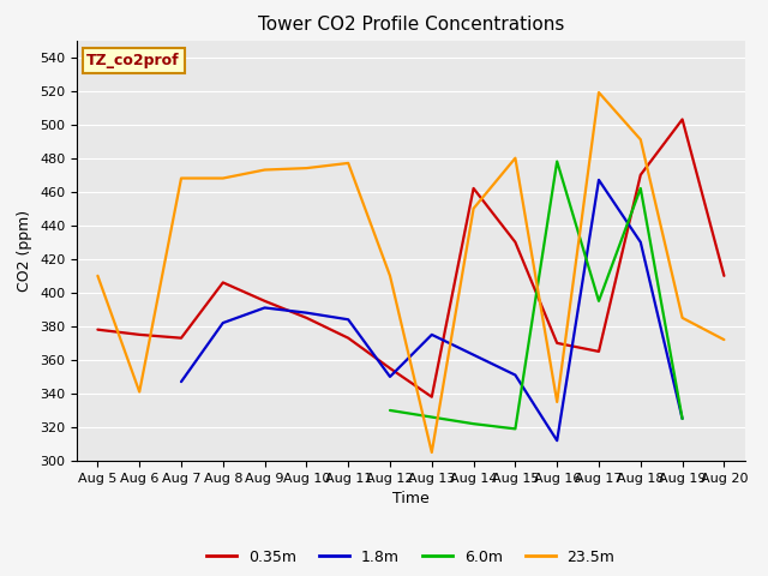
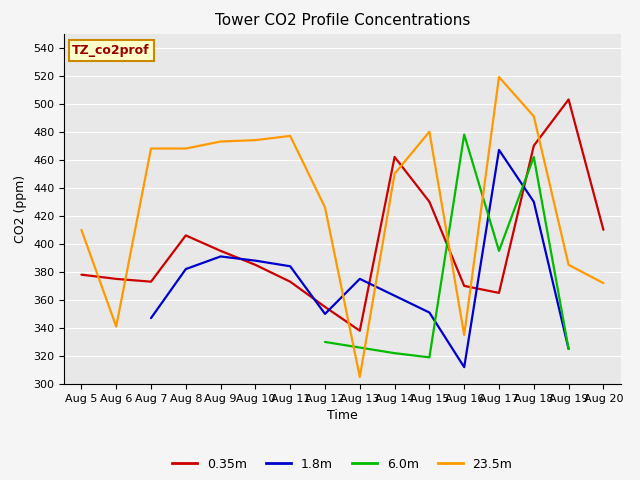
23.5m/Aug 12: 410 -> 426
